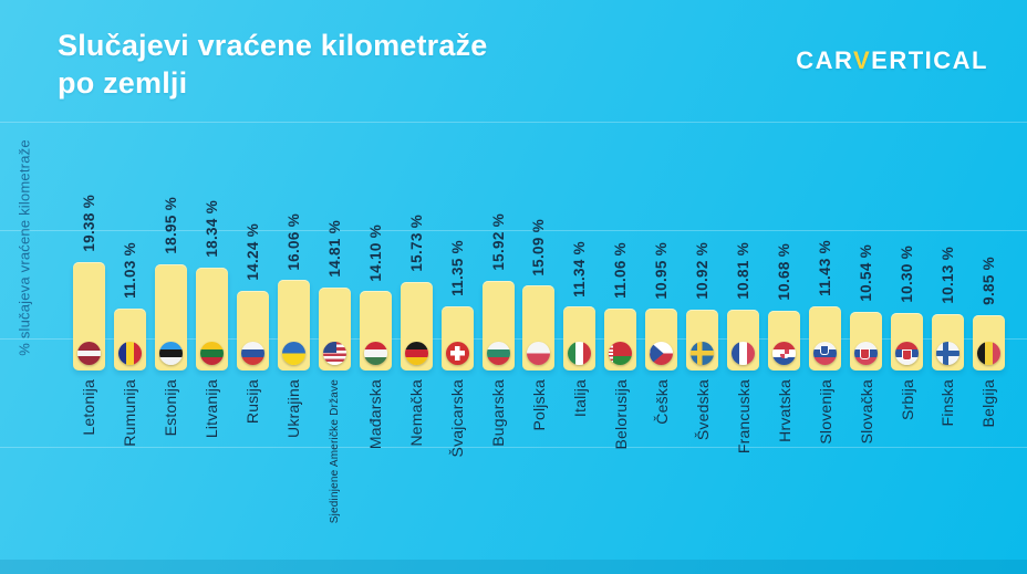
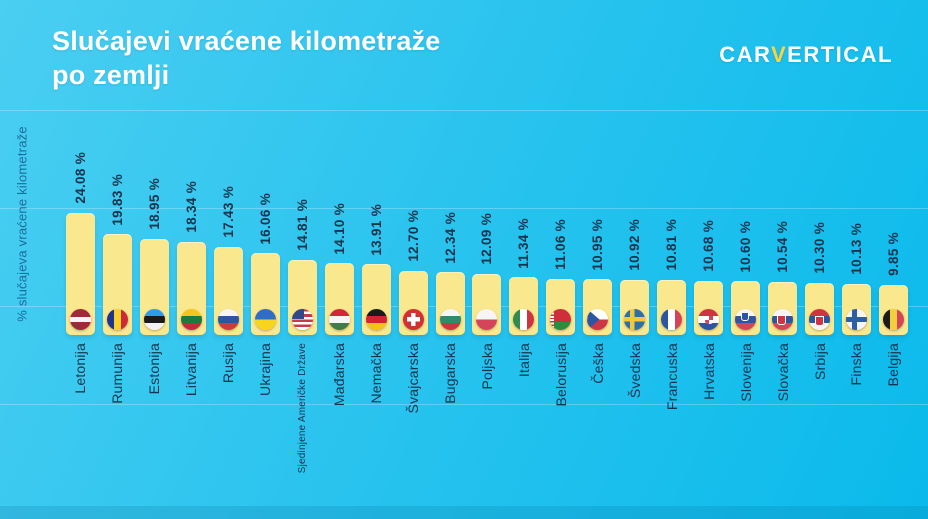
Letonija: 19.38 -> 24.08
Rumunija: 11.03 -> 19.83
Rusija: 14.24 -> 17.43
Nemačka: 15.73 -> 13.91
Švajcarska: 11.35 -> 12.70
Bugarska: 15.92 -> 12.34
Poljska: 15.09 -> 12.09
Slovenija: 11.43 -> 10.60
